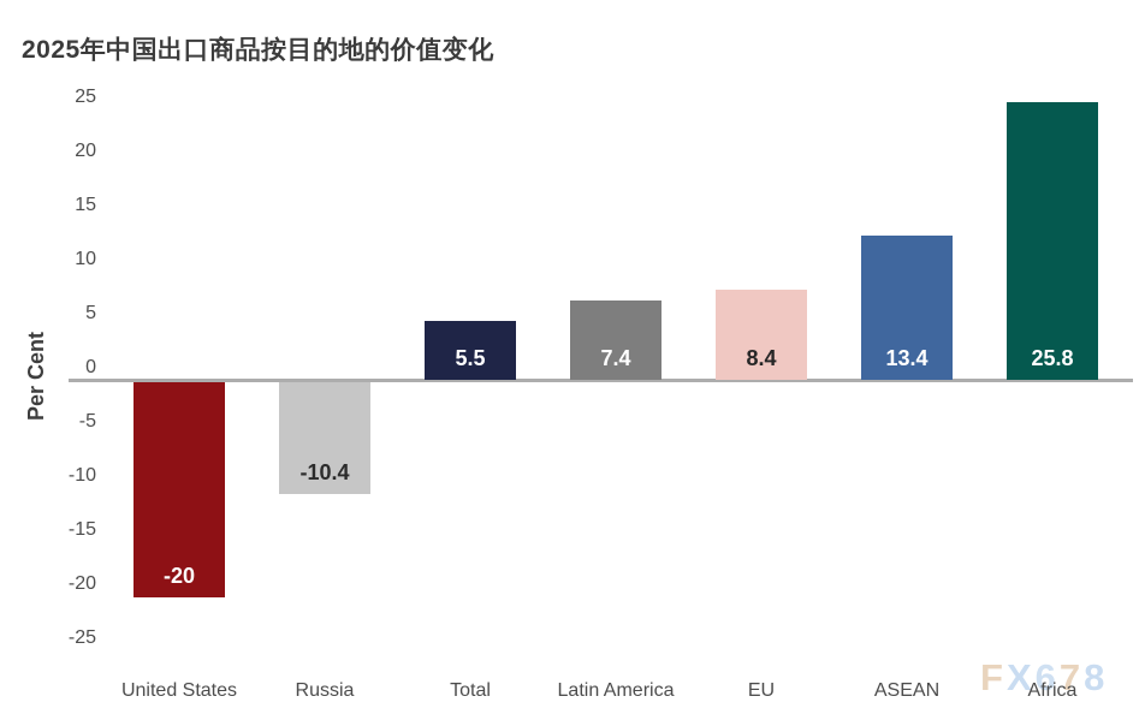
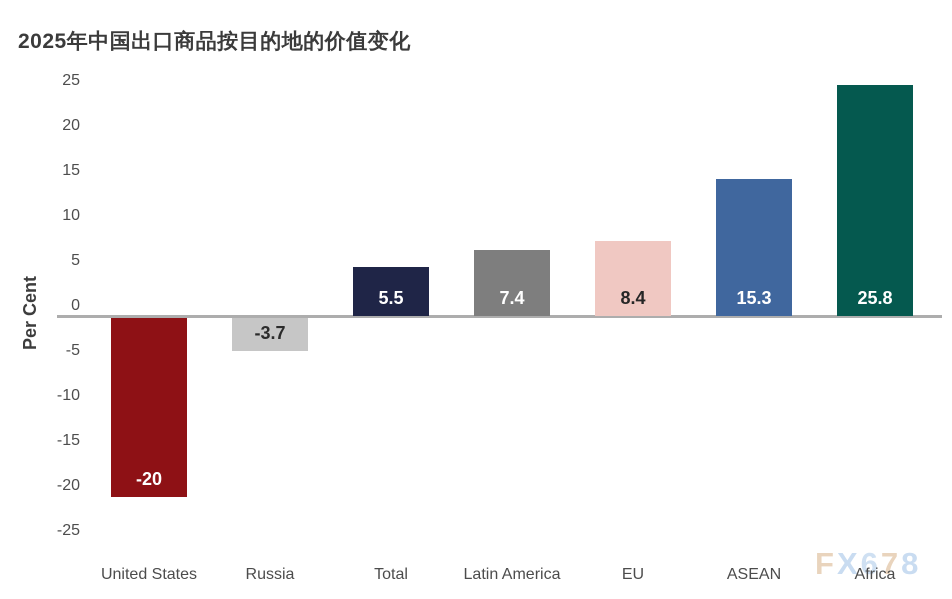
Russia: -10.4 -> -3.7
ASEAN: 13.4 -> 15.3
